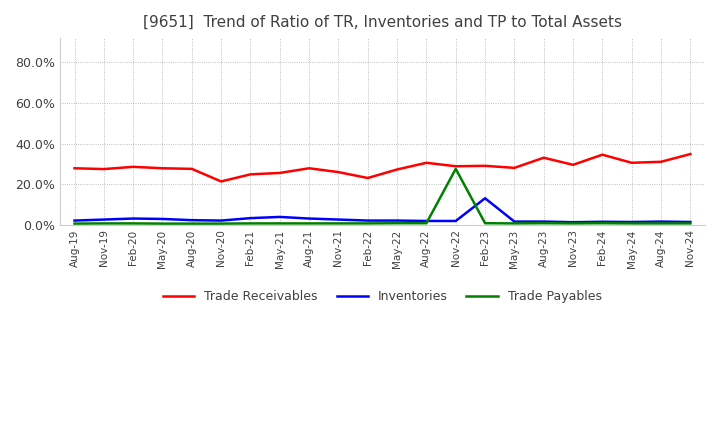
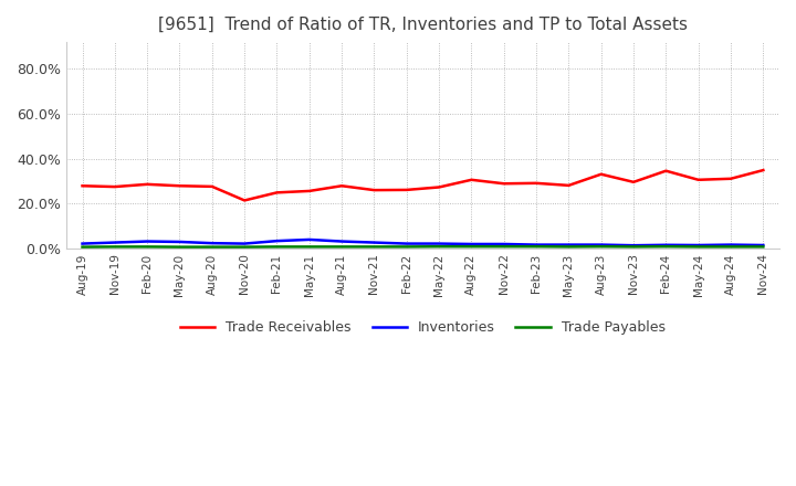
Trade Receivables/Feb-22: 23.0% -> 26.0%
Trade Payables/Nov-22: 27.5% -> 0.7%
Inventories/Feb-23: 13.0% -> 1.5%
